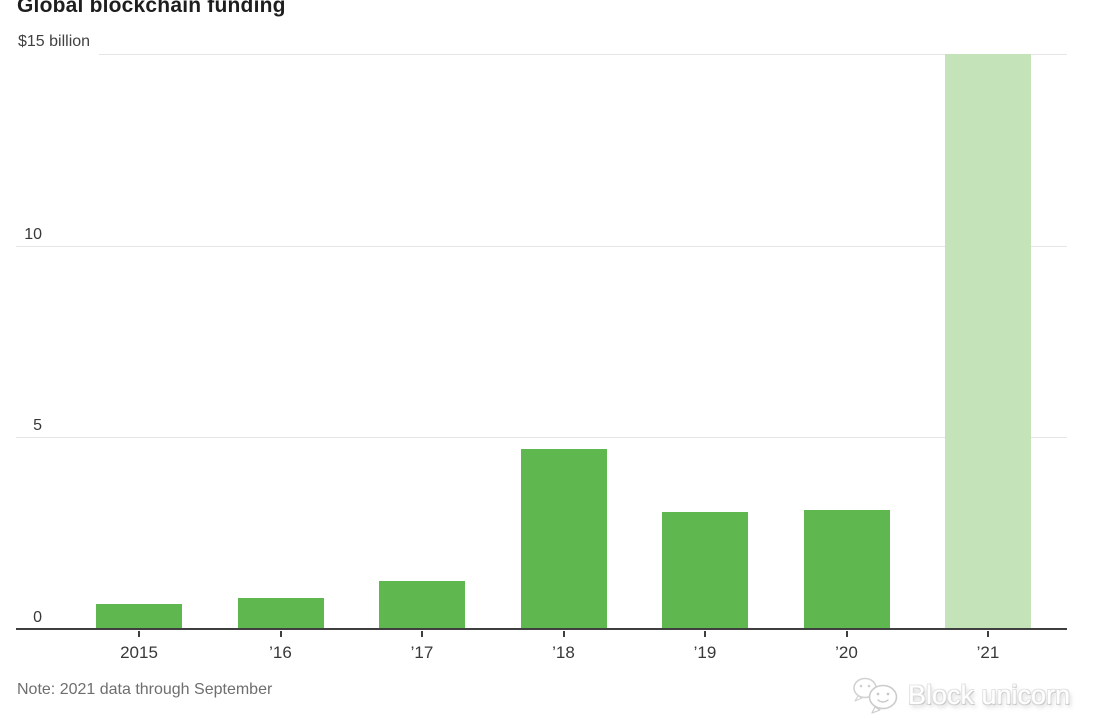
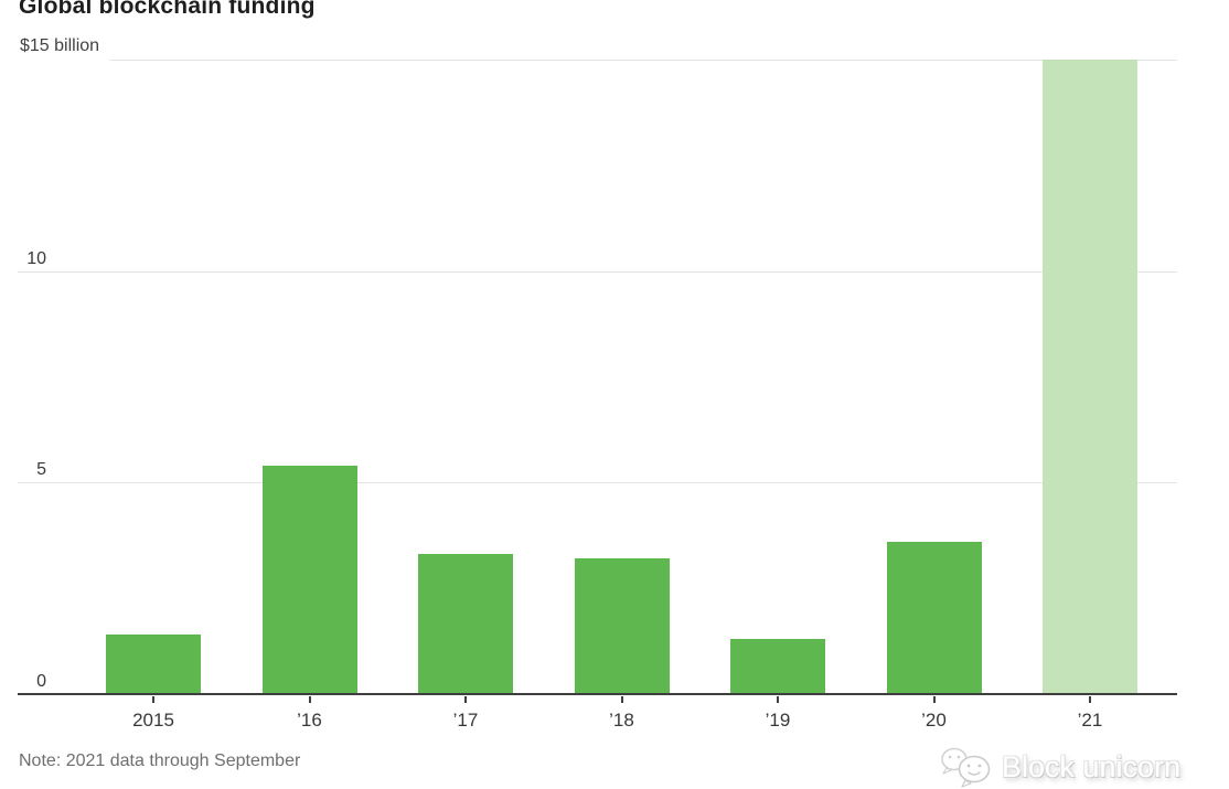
2015: 0.7 -> 1.4
’16: 0.8 -> 5.4
’17: 1.2 -> 3.3
’18: 4.7 -> 3.2
’19: 3.0 -> 1.3
’20: 3.1 -> 3.6
